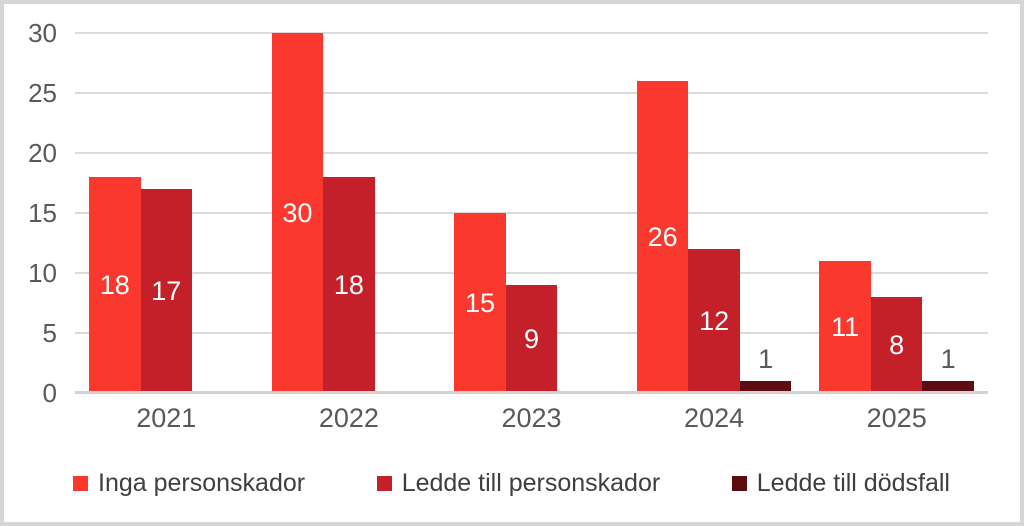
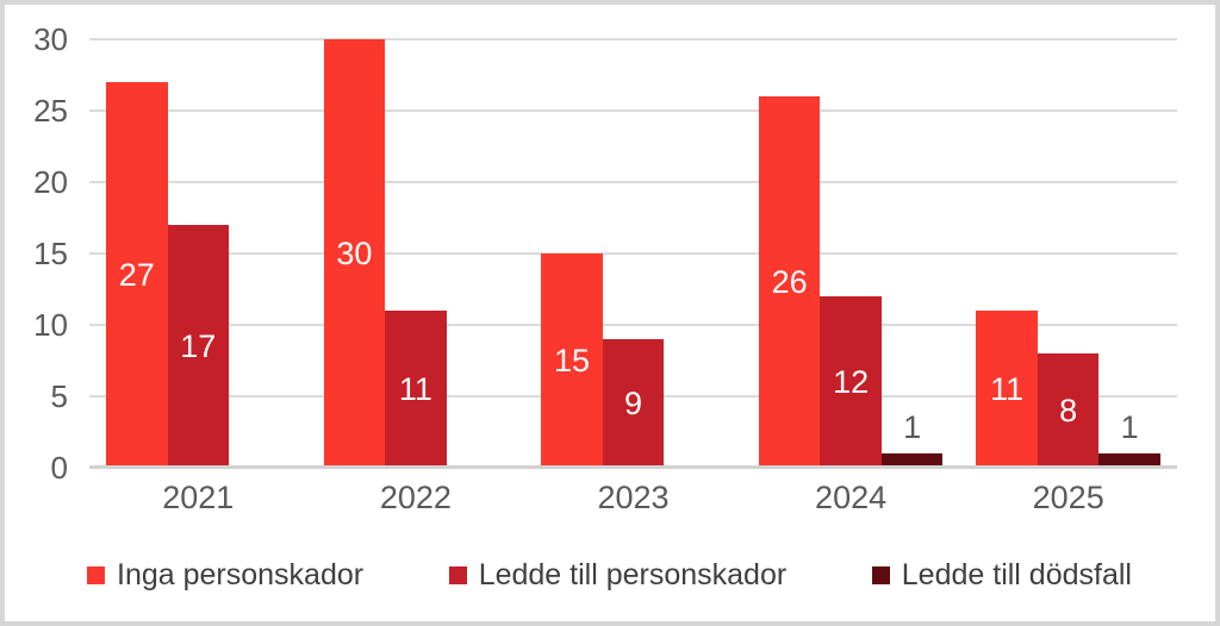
Inga personskador/2021: 18 -> 27
Ledde till personskador/2022: 18 -> 11
